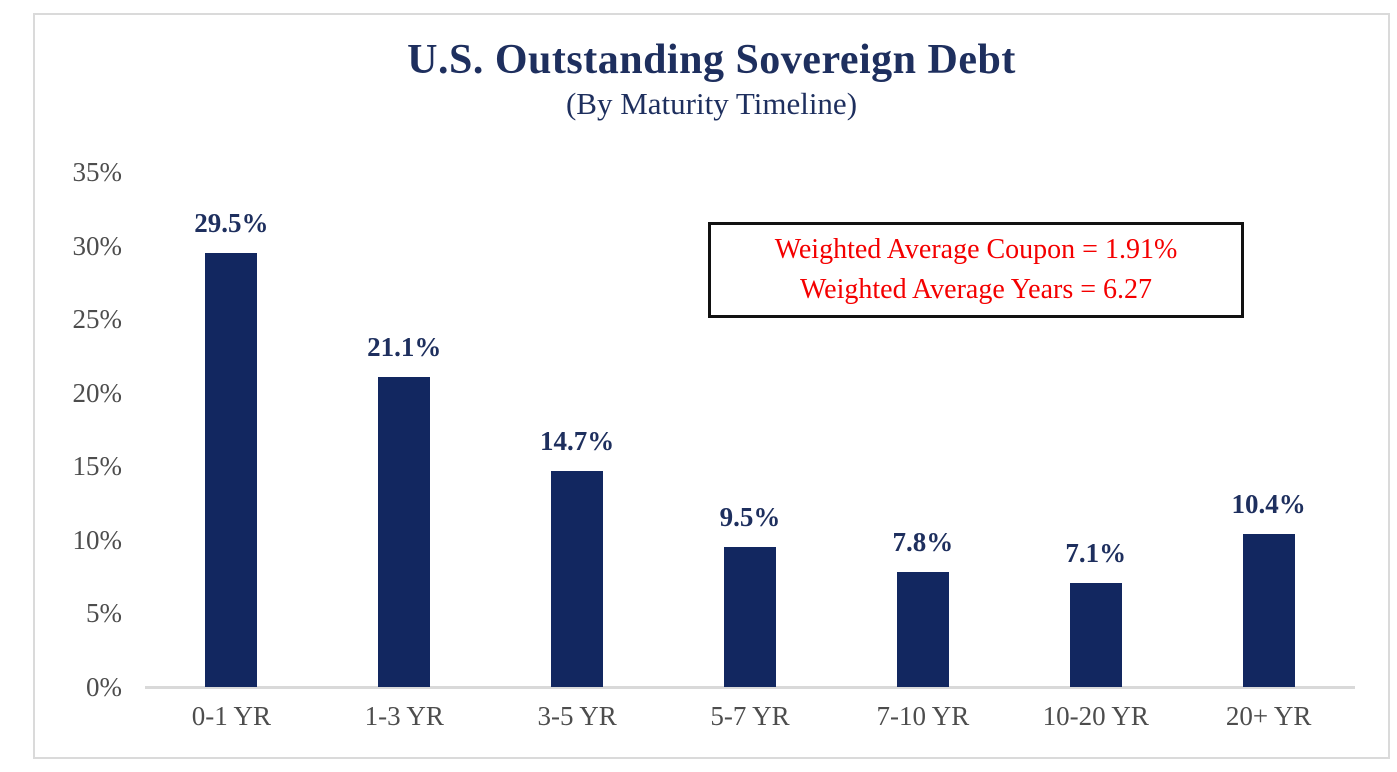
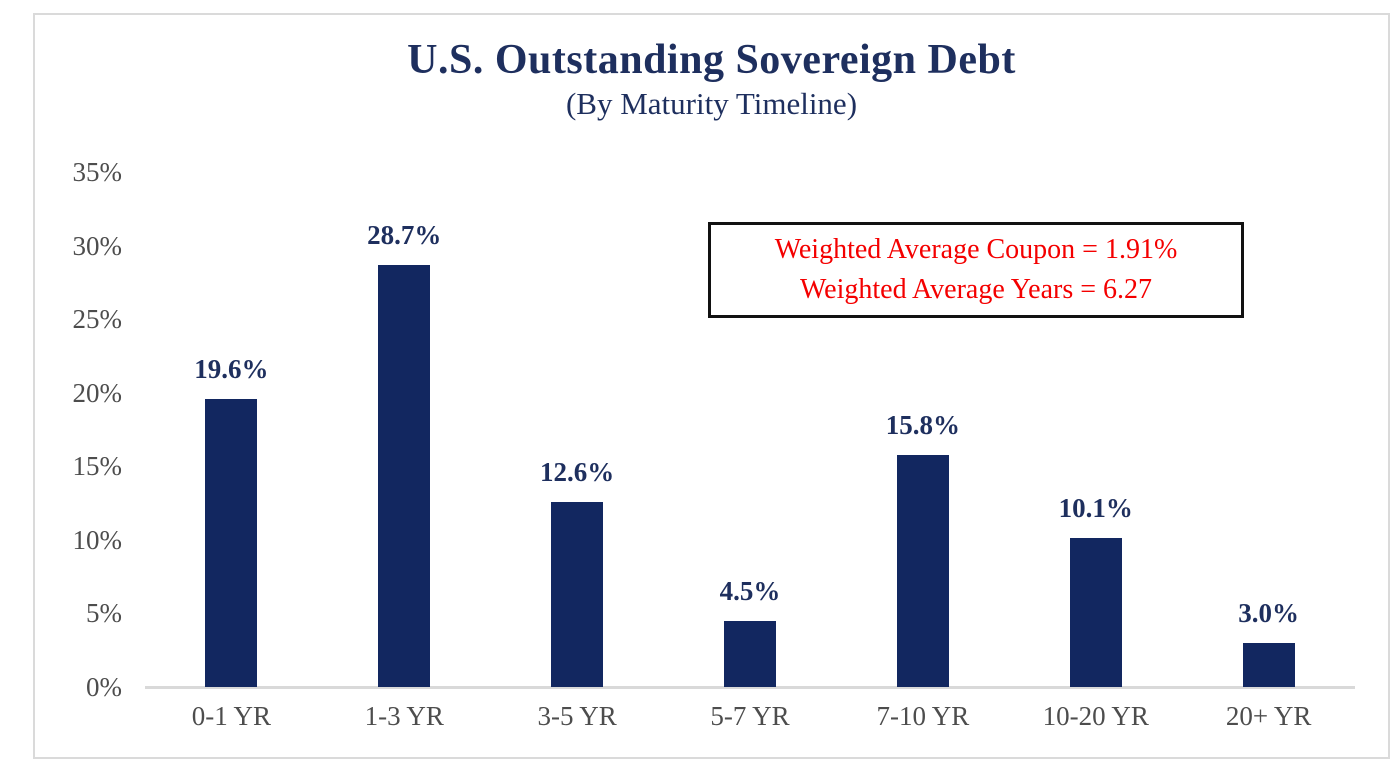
0-1 YR: 29.5% -> 19.6%
1-3 YR: 21.1% -> 28.7%
3-5 YR: 14.7% -> 12.6%
5-7 YR: 9.5% -> 4.5%
7-10 YR: 7.8% -> 15.8%
10-20 YR: 7.1% -> 10.1%
20+ YR: 10.4% -> 3.0%
